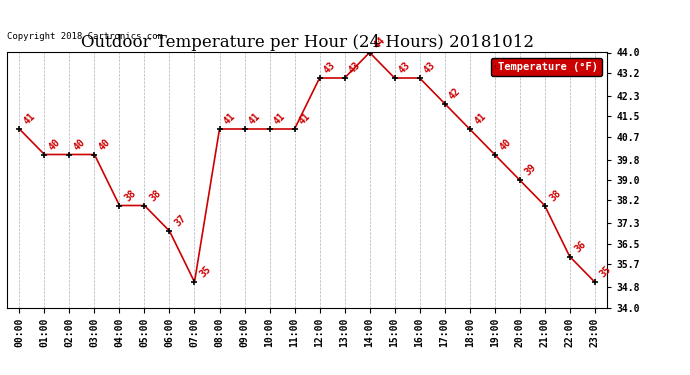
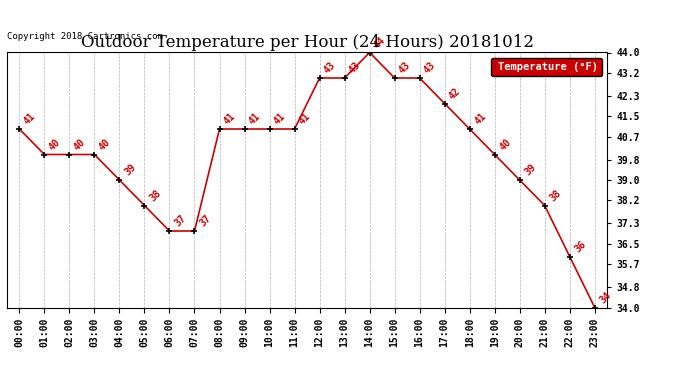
04:00: 38 -> 39
07:00: 35 -> 37
23:00: 35 -> 34
